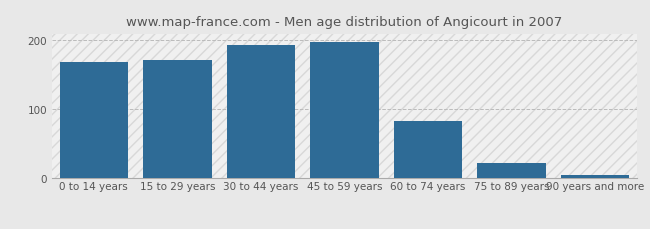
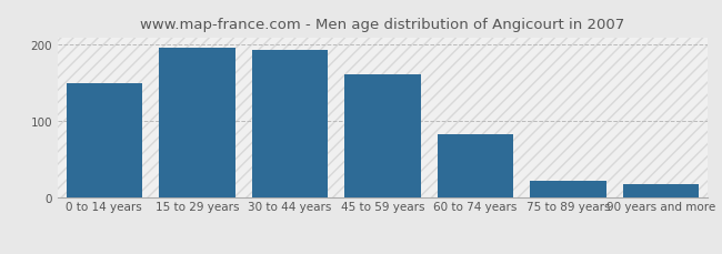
0 to 14 years: 168 -> 150
15 to 29 years: 172 -> 196
45 to 59 years: 197 -> 162
90 years and more: 5 -> 18
